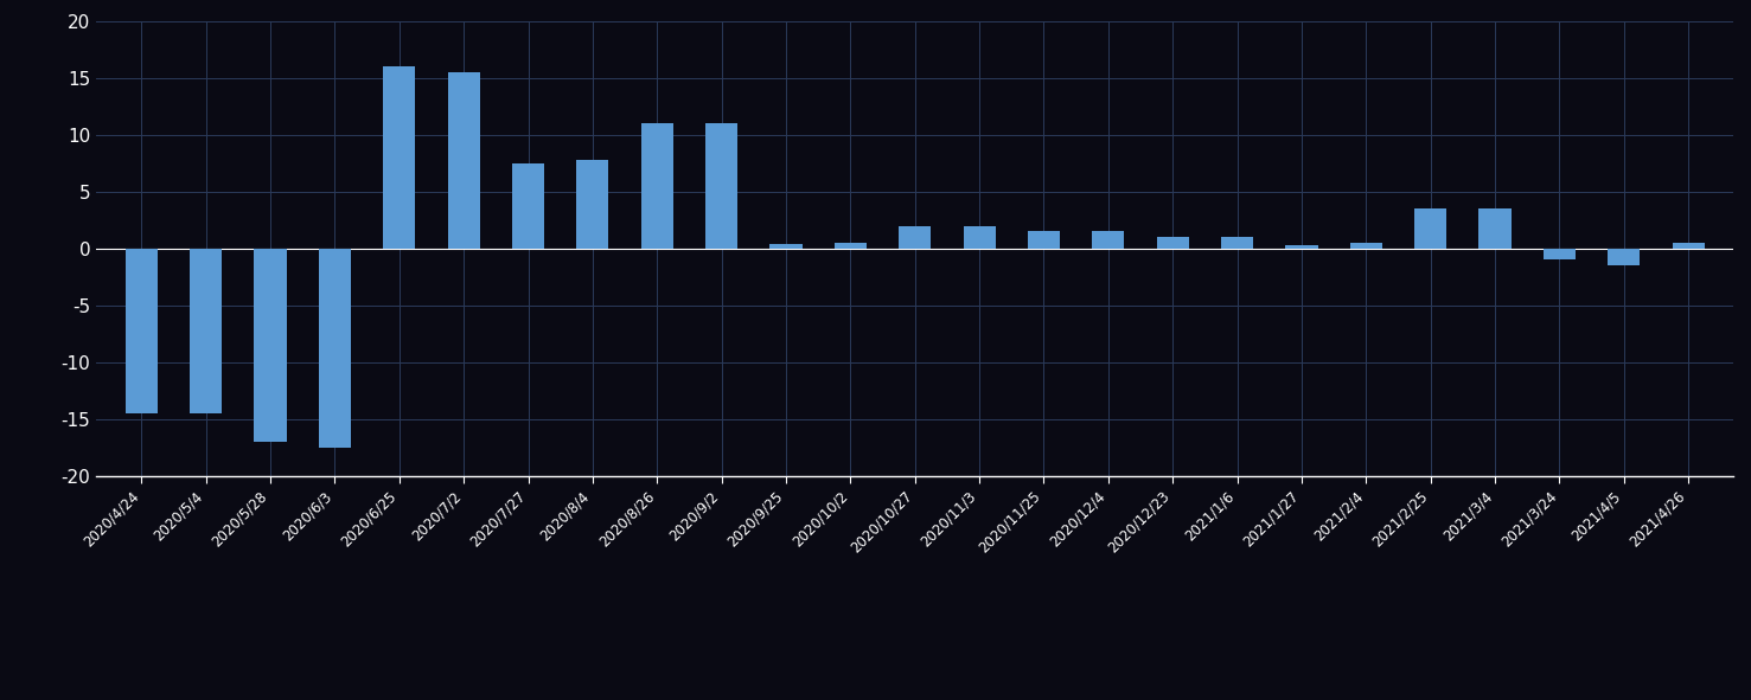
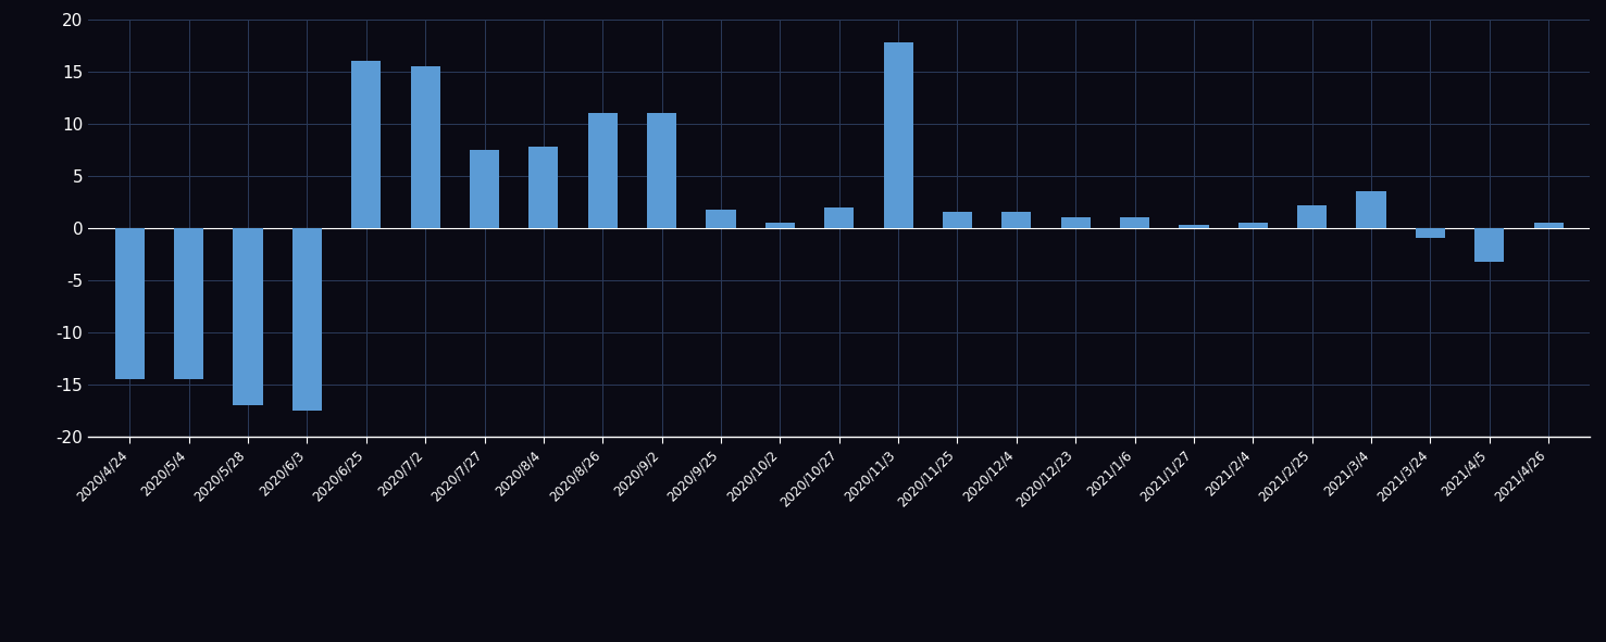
2020/9/25: 0.4 -> 1.8
2020/11/3: 2.0 -> 17.8
2021/2/25: 3.5 -> 2.2
2021/4/5: -1.5 -> -3.2
